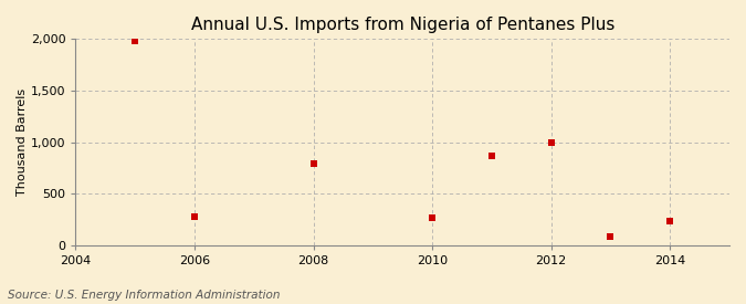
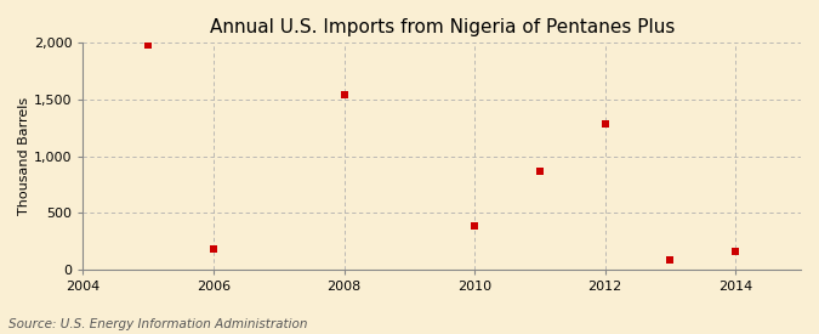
2006: 280 -> 180
2008: 790 -> 1,540
2010: 260 -> 380
2012: 1,000 -> 1,280
2014: 230 -> 160
